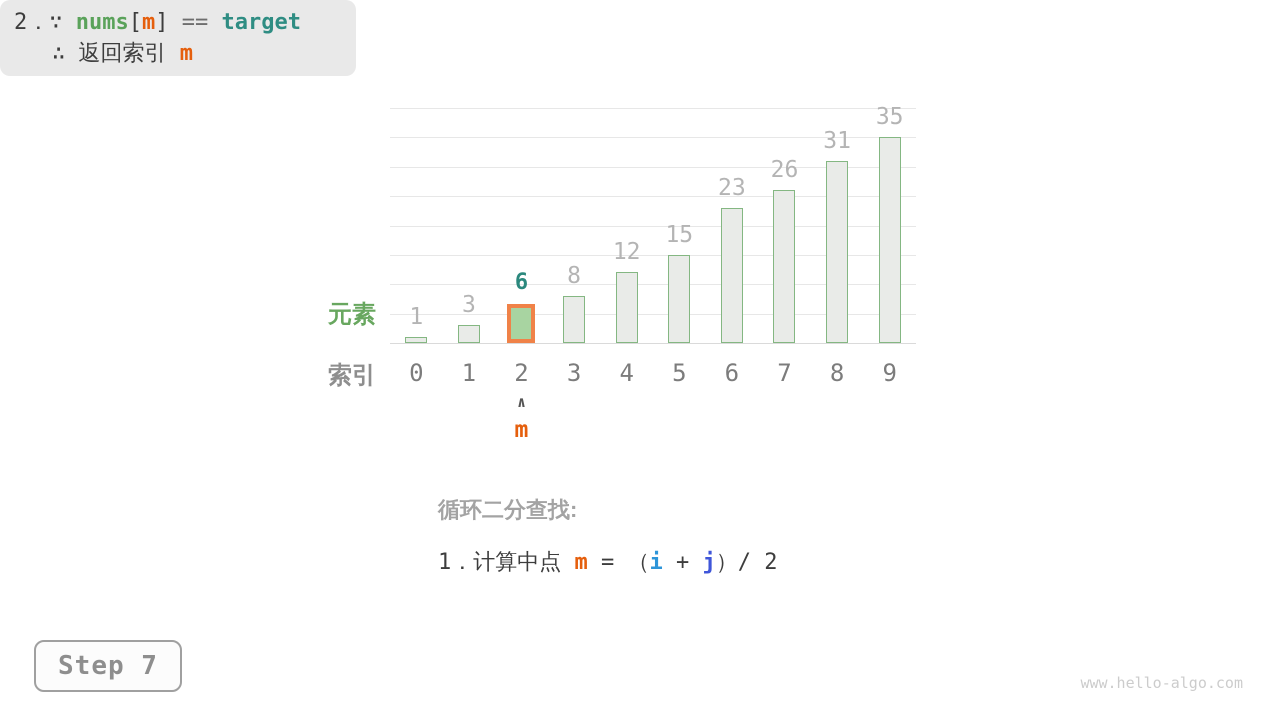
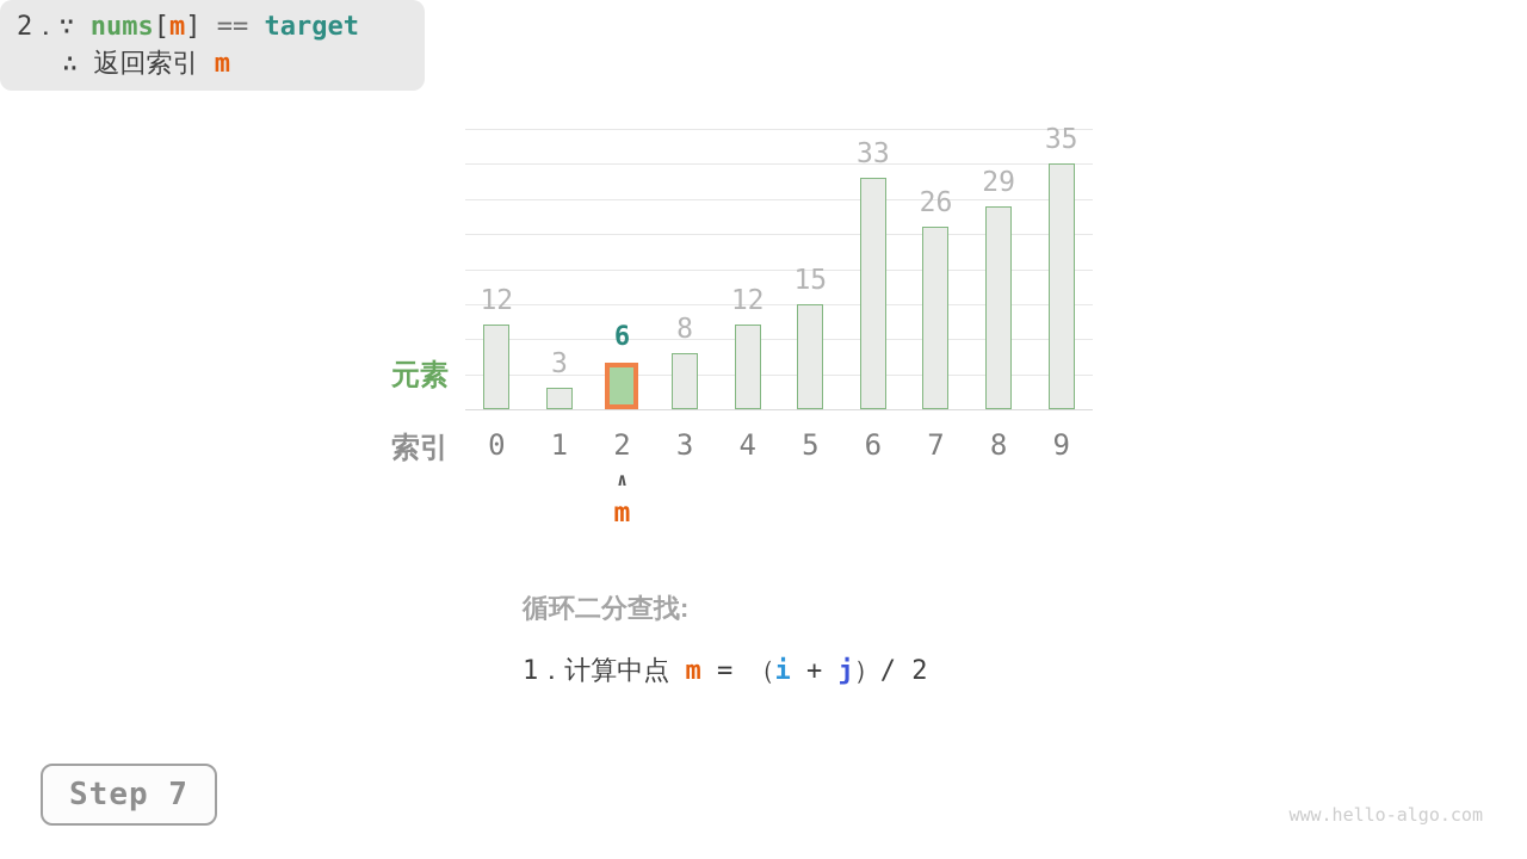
0: 1 -> 12
6: 23 -> 33
8: 31 -> 29
